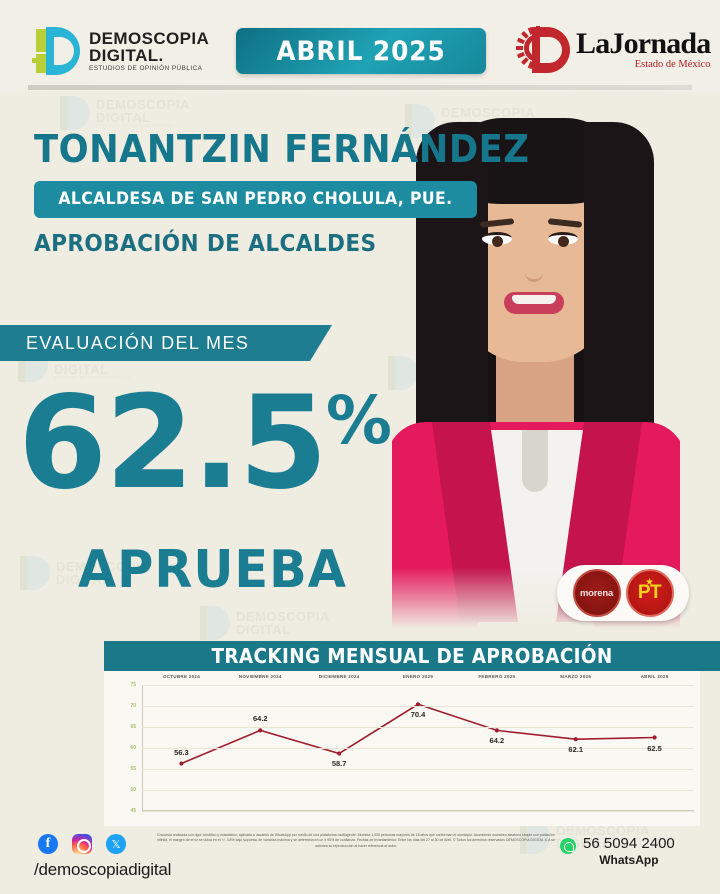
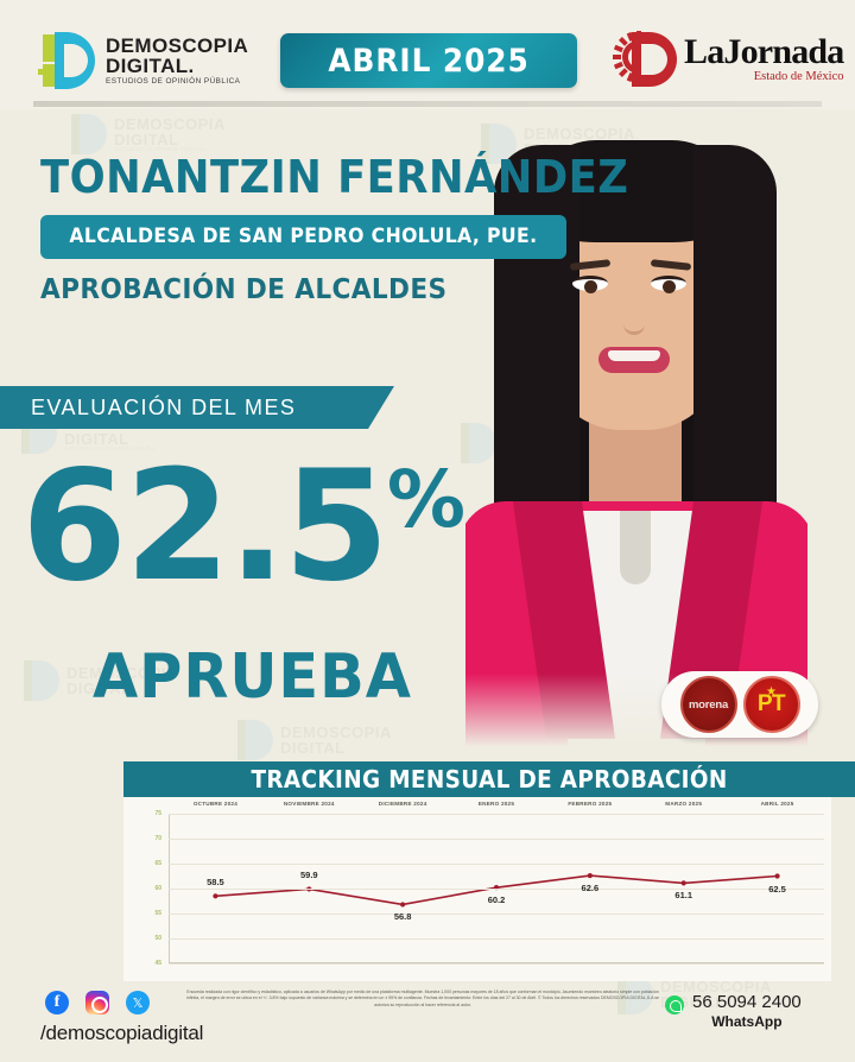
OCTUBRE 2024: 56.3 -> 58.5
NOVIEMBRE 2024: 64.2 -> 59.9
DICIEMBRE 2024: 58.7 -> 56.8
ENERO 2025: 70.4 -> 60.2
FEBRERO 2025: 64.2 -> 62.6
MARZO 2025: 62.1 -> 61.1
